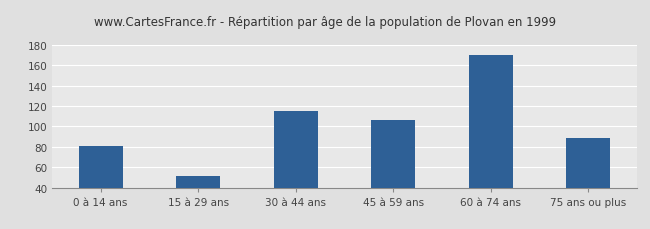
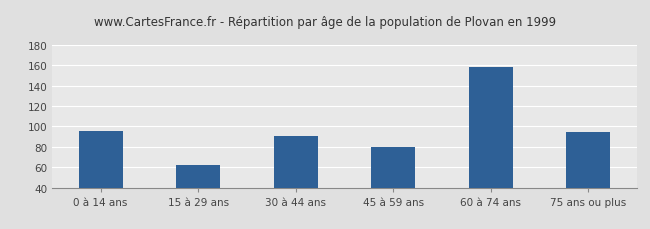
0 à 14 ans: 81 -> 96
15 à 29 ans: 51 -> 62
30 à 44 ans: 115 -> 91
45 à 59 ans: 106 -> 80
60 à 74 ans: 170 -> 158
75 ans ou plus: 89 -> 95
